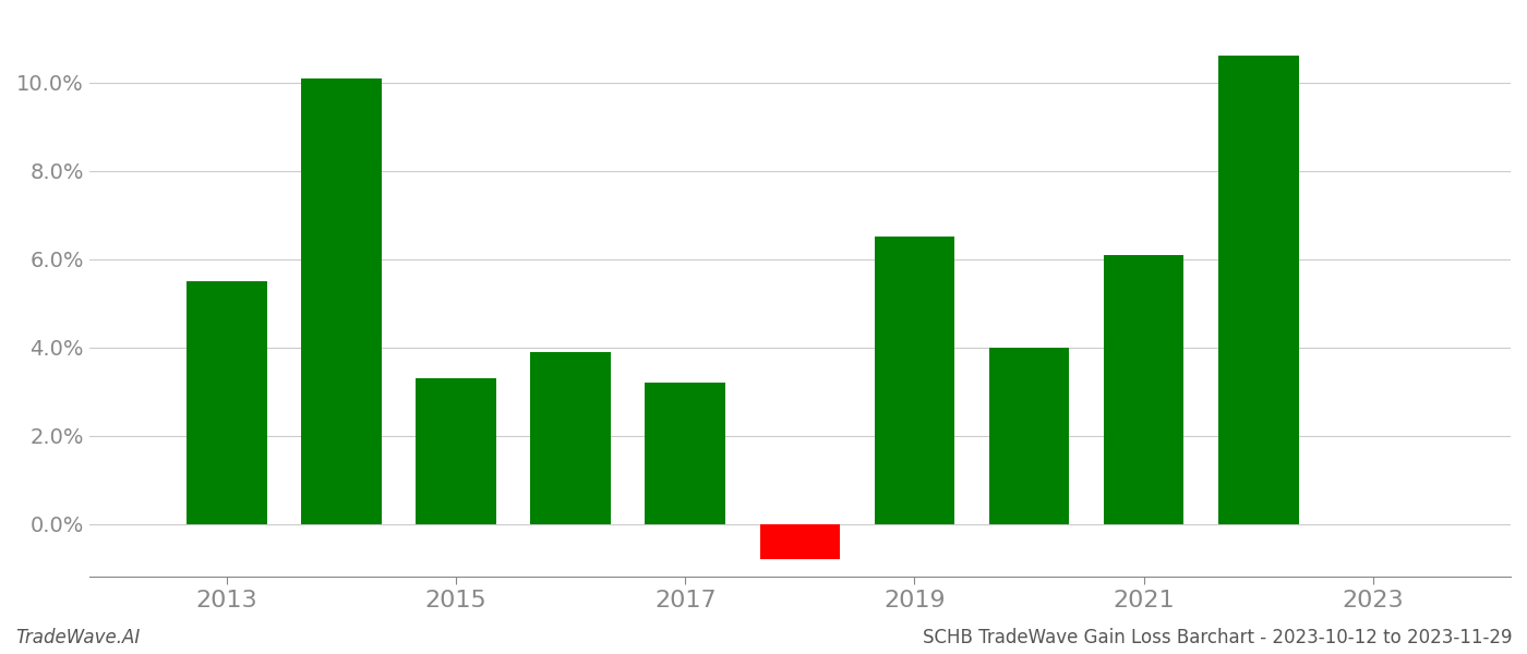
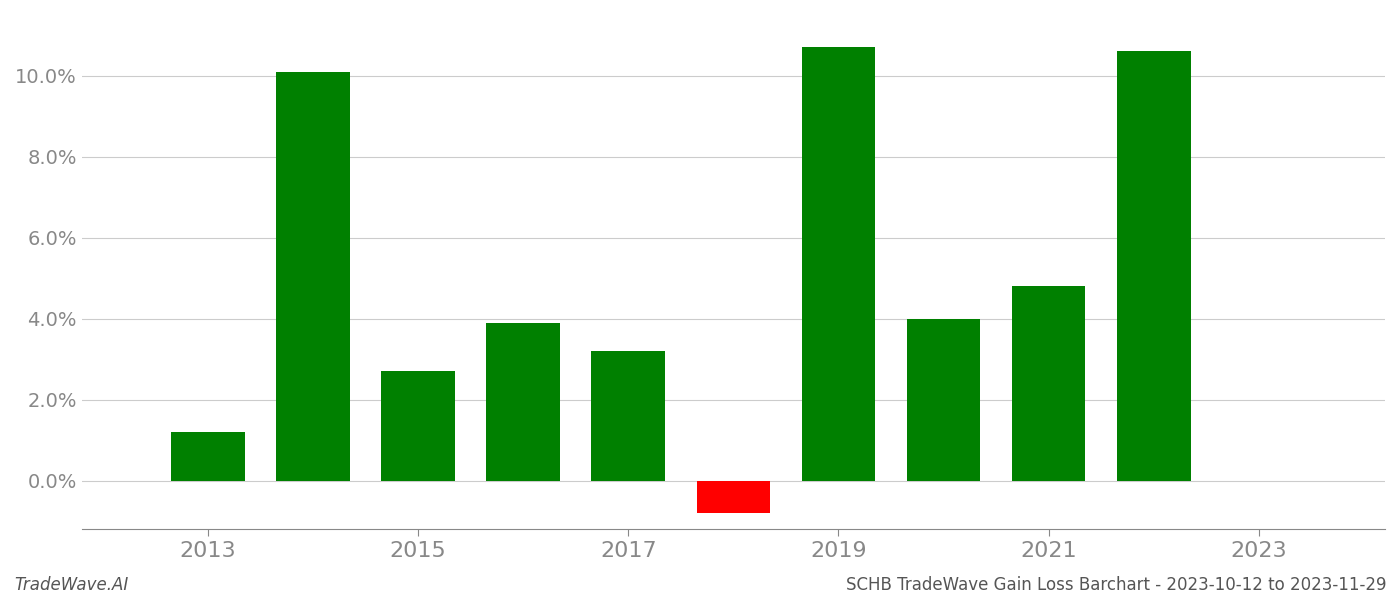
2013: 5.5% -> 1.2%
2015: 3.3% -> 2.7%
2019: 6.5% -> 10.7%
2021: 6.1% -> 4.8%
